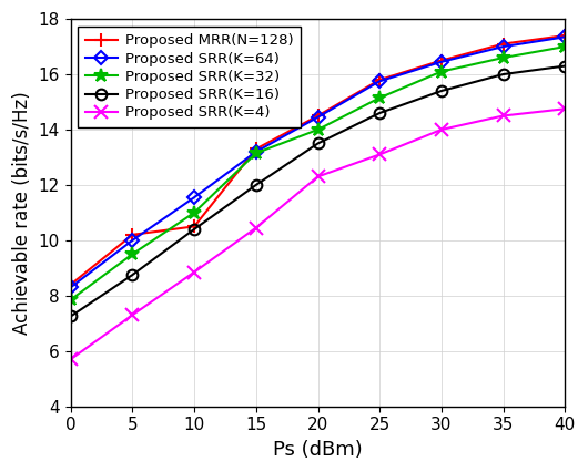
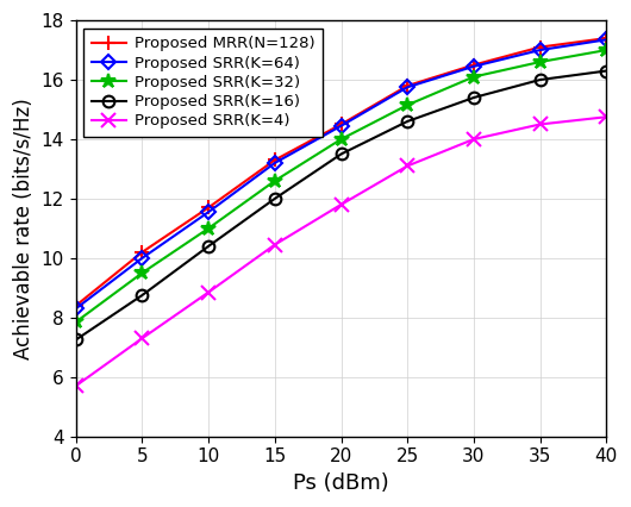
Proposed MRR(N=128)/10: 10.5 -> 11.7
Proposed SRR(K=32)/15: 13.15 -> 12.60
Proposed SRR(K=4)/20: 12.30 -> 11.80
